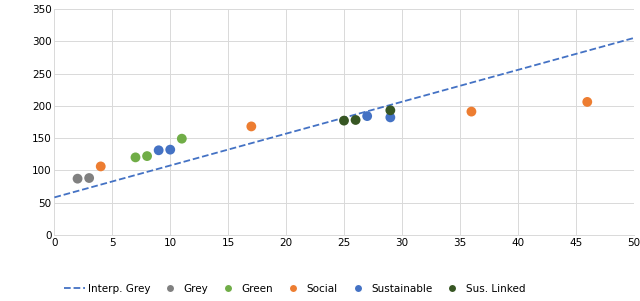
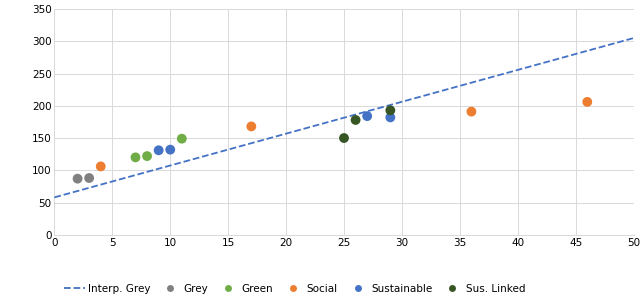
Sus. Linked/25: 177 -> 150
